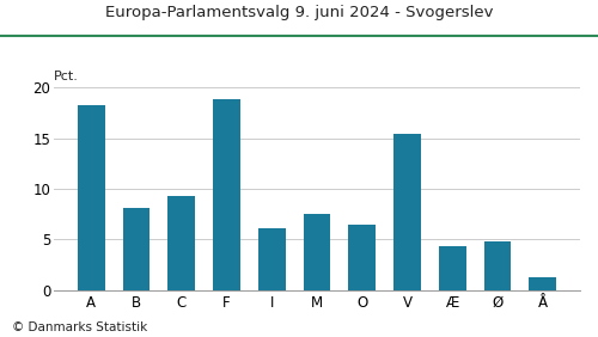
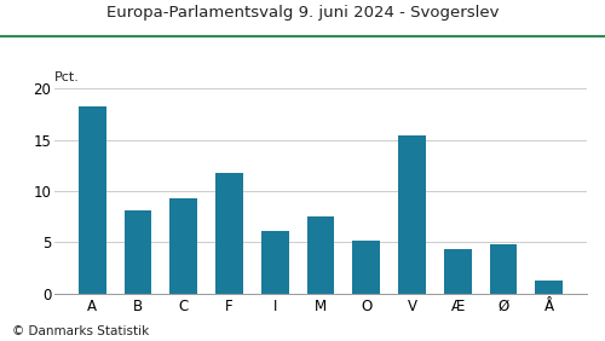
F: 18.8 -> 11.8
O: 6.4 -> 5.2
